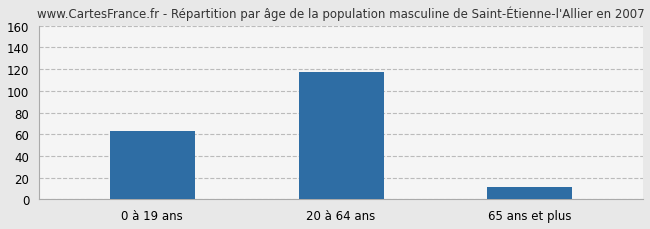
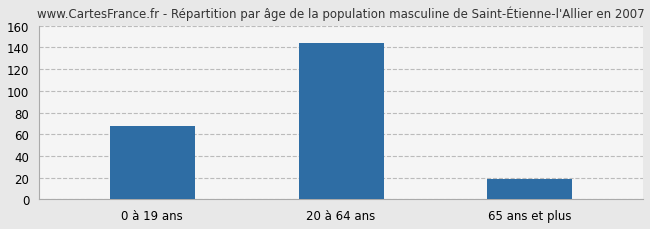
0 à 19 ans: 63 -> 68
20 à 64 ans: 117 -> 144
65 ans et plus: 11 -> 19
